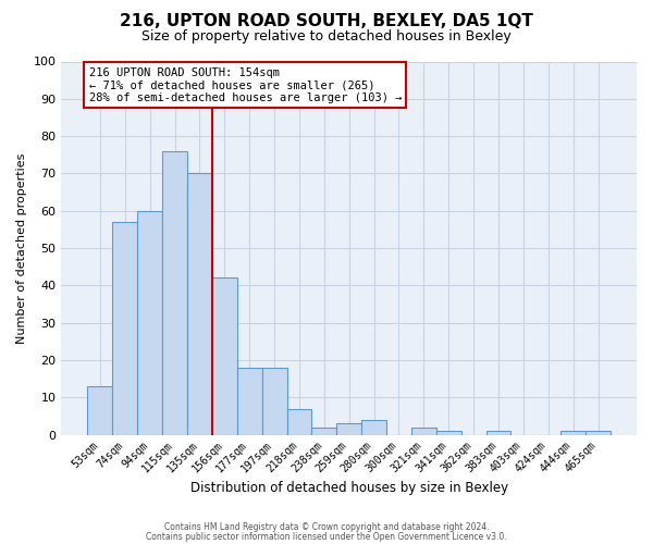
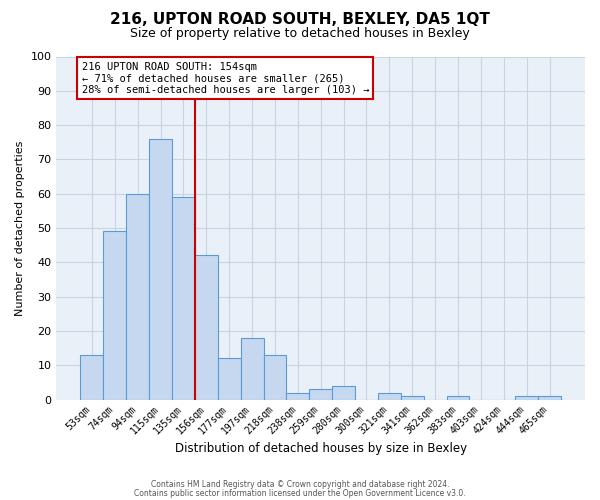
74sqm: 57 -> 49
135sqm: 70 -> 59
177sqm: 18 -> 12
218sqm: 7 -> 13
